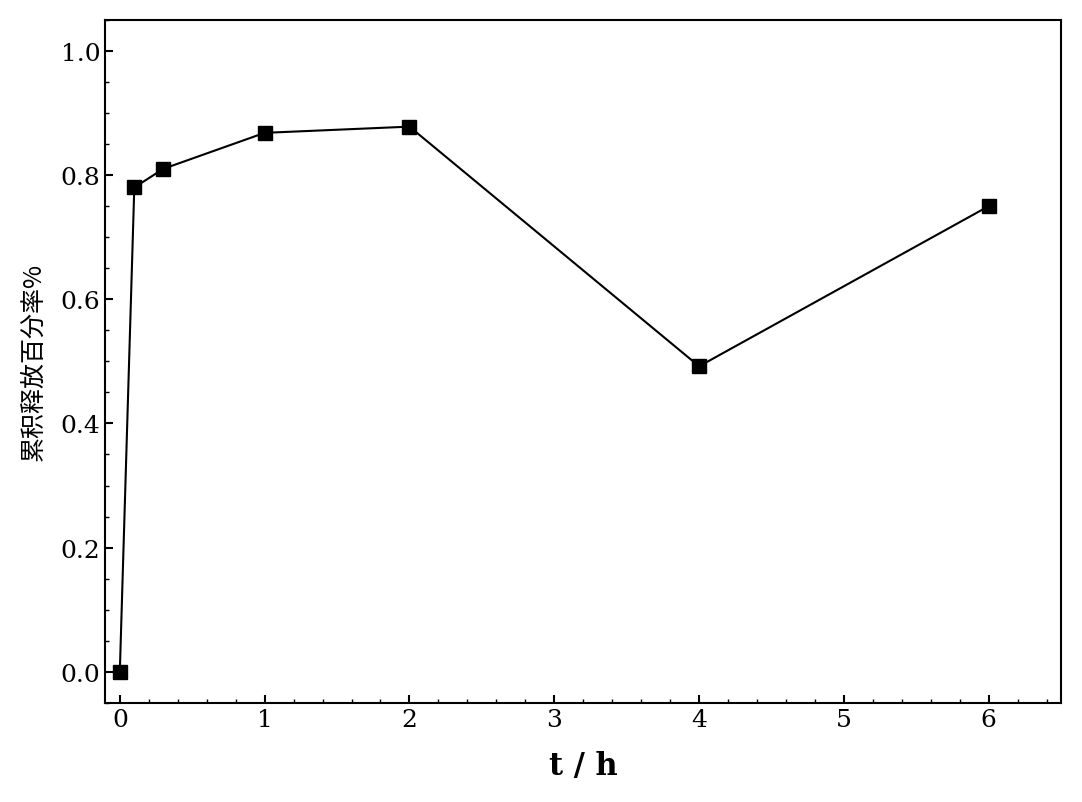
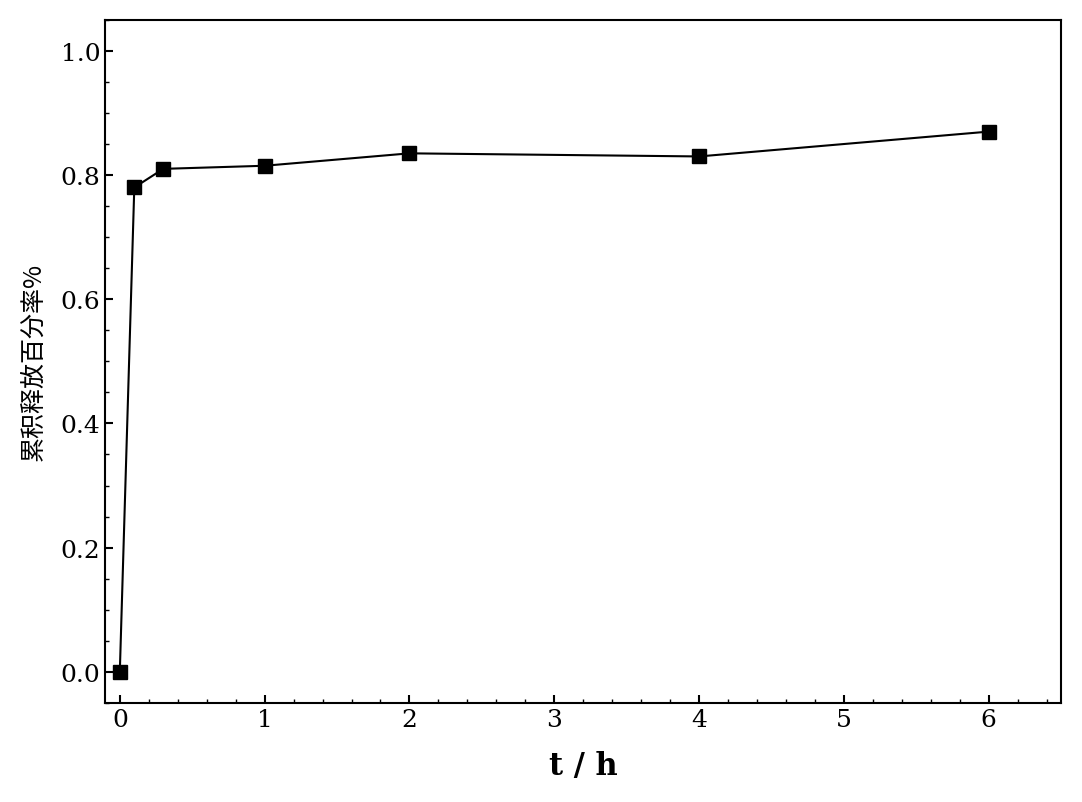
1: 0.868 -> 0.815
2: 0.878 -> 0.835
4: 0.492 -> 0.830
6: 0.750 -> 0.870
